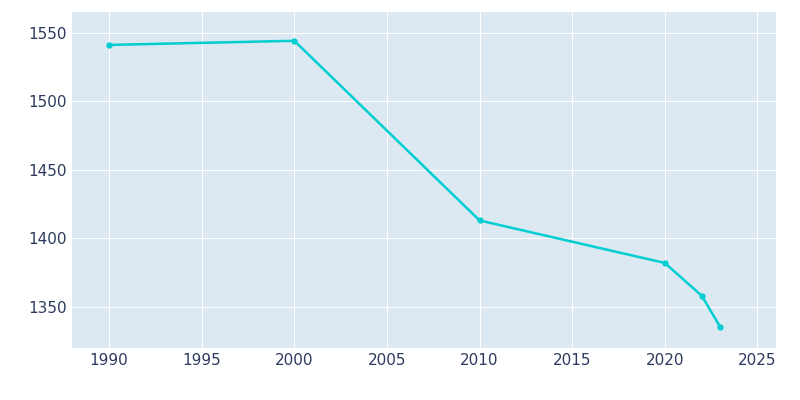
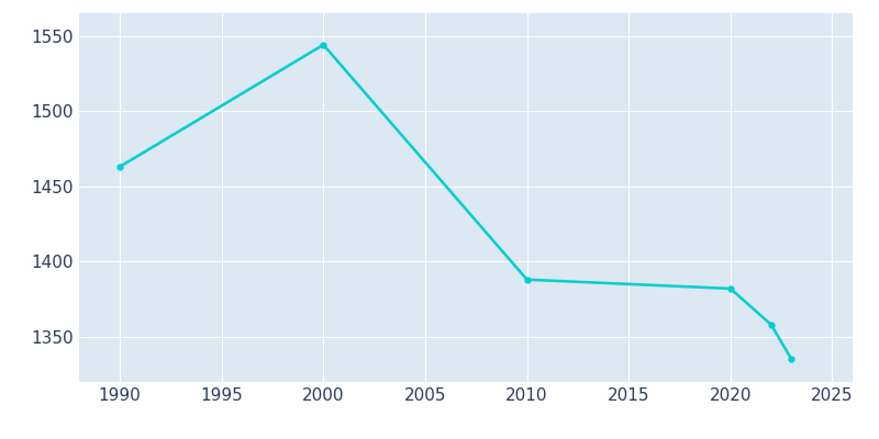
1990: 1541 -> 1463
2010: 1413 -> 1388
